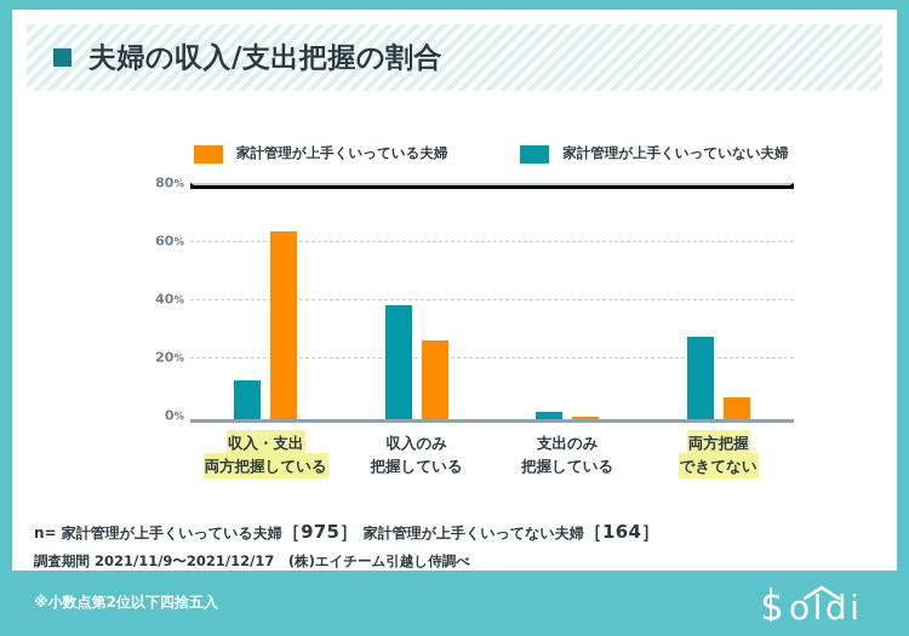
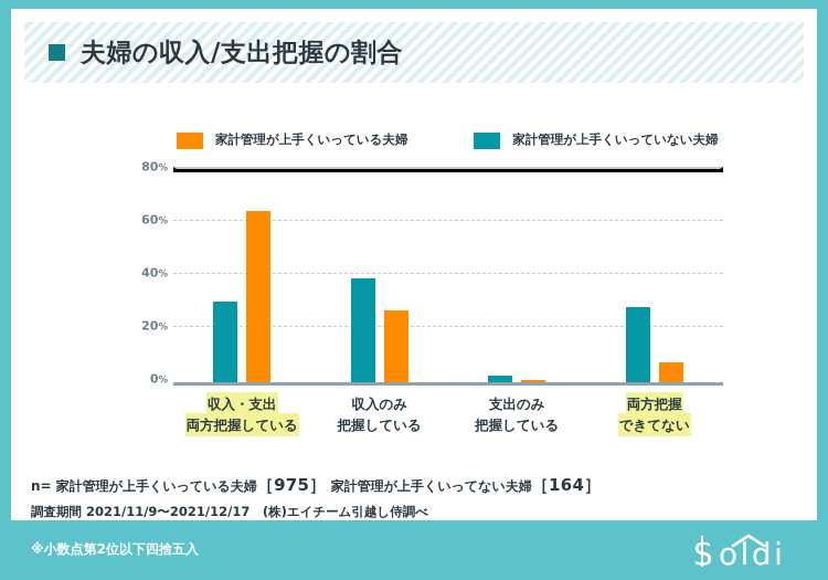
家計管理が上手くいっていない夫婦/収入・支出 両方把握している: 13 -> 30
